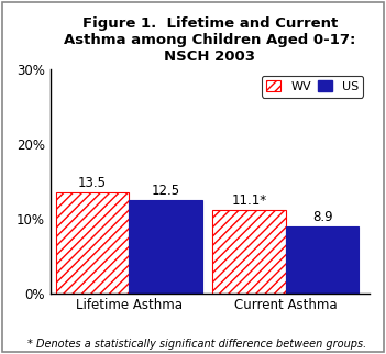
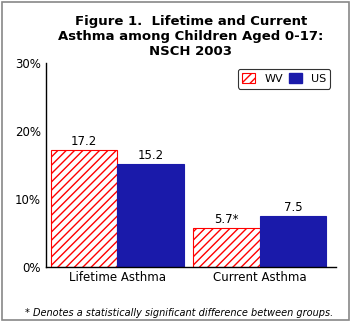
WV/Lifetime Asthma: 13.5 -> 17.2
US/Lifetime Asthma: 12.5 -> 15.2
WV/Current Asthma: 11.1* -> 5.7*
US/Current Asthma: 8.9 -> 7.5
